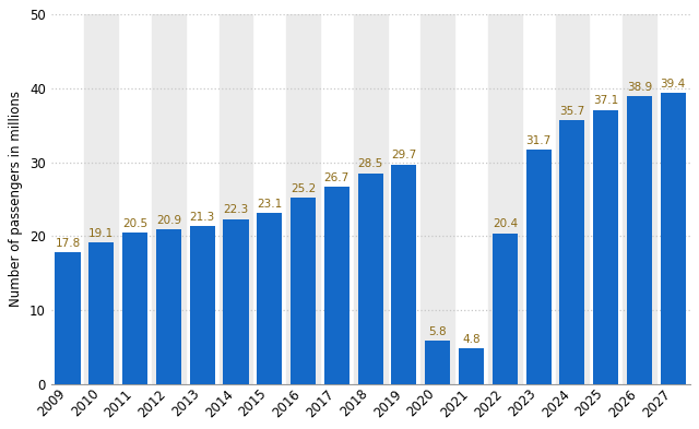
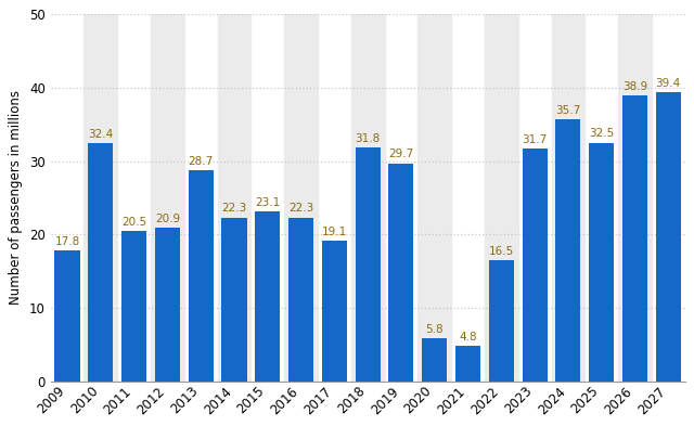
2010: 19.1 -> 32.4
2013: 21.3 -> 28.7
2016: 25.2 -> 22.3
2017: 26.7 -> 19.1
2018: 28.5 -> 31.8
2022: 20.4 -> 16.5
2025: 37.1 -> 32.5
